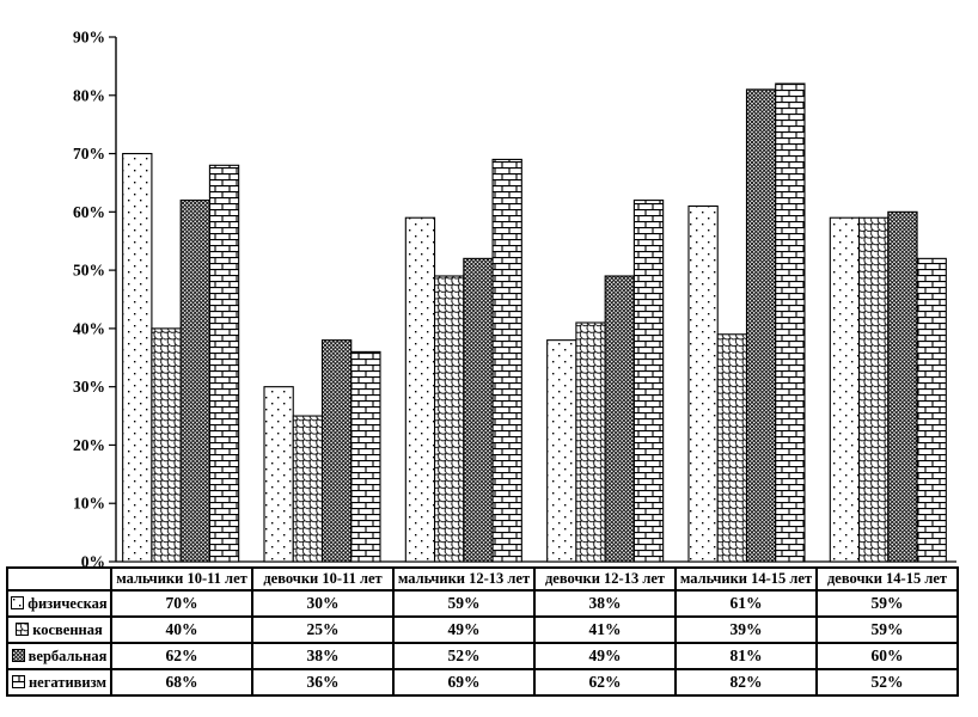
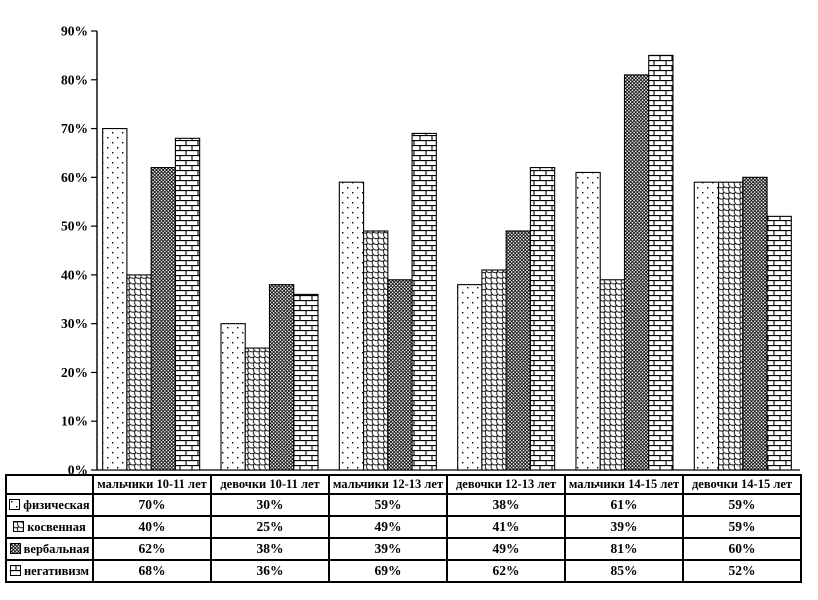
вербальная/мальчики 12-13 лет: 52% -> 39%
негативизм/мальчики 14-15 лет: 82% -> 85%
